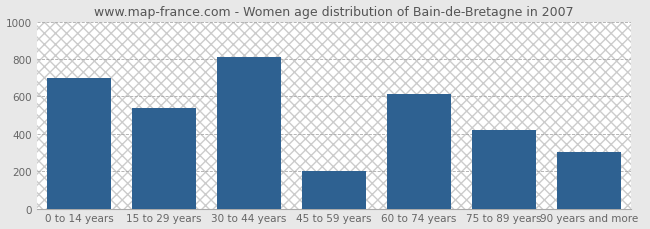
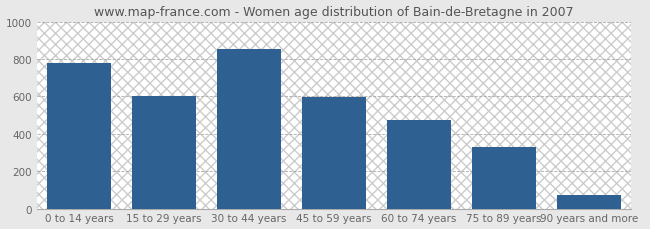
0 to 14 years: 700 -> 780
15 to 29 years: 540 -> 600
30 to 44 years: 810 -> 860
45 to 59 years: 200 -> 600
60 to 74 years: 610 -> 480
75 to 89 years: 420 -> 330
90 years and more: 300 -> 80
